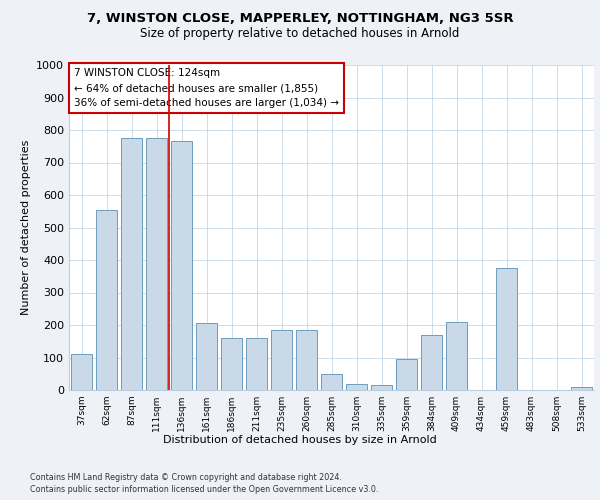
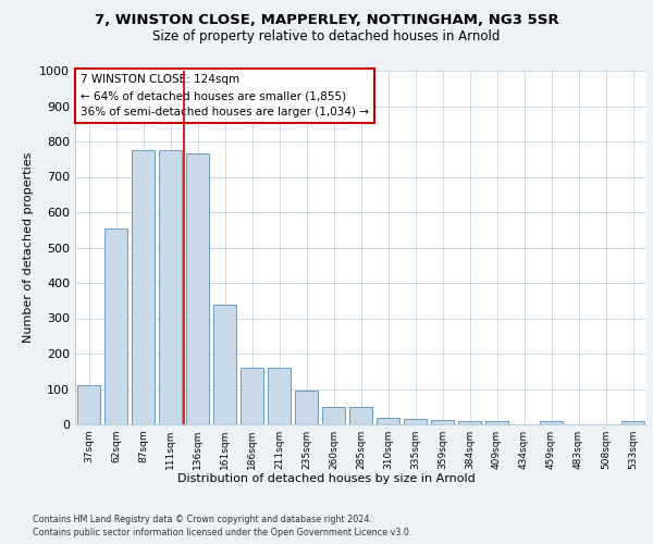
161sqm: 205 -> 340
235sqm: 185 -> 95
260sqm: 185 -> 50
359sqm: 95 -> 12
384sqm: 170 -> 10
409sqm: 210 -> 10
459sqm: 375 -> 10
